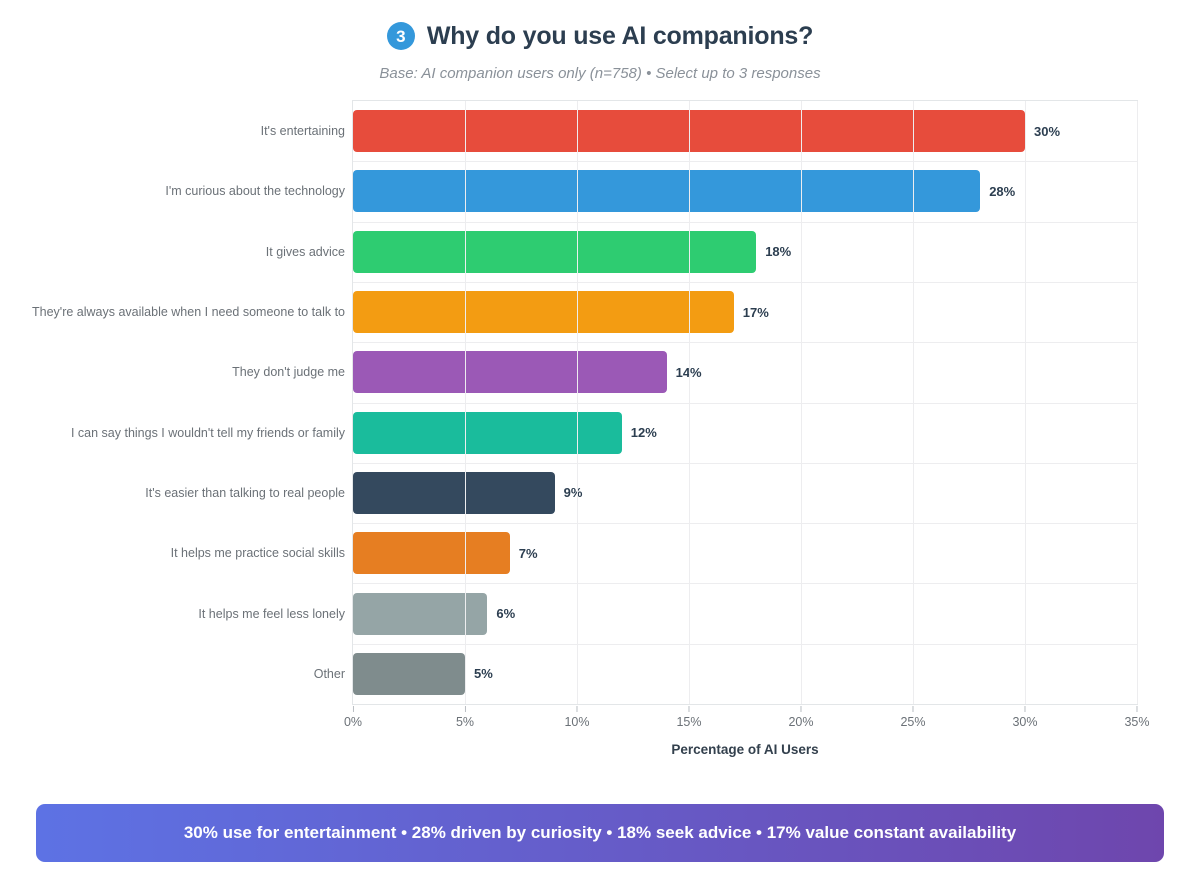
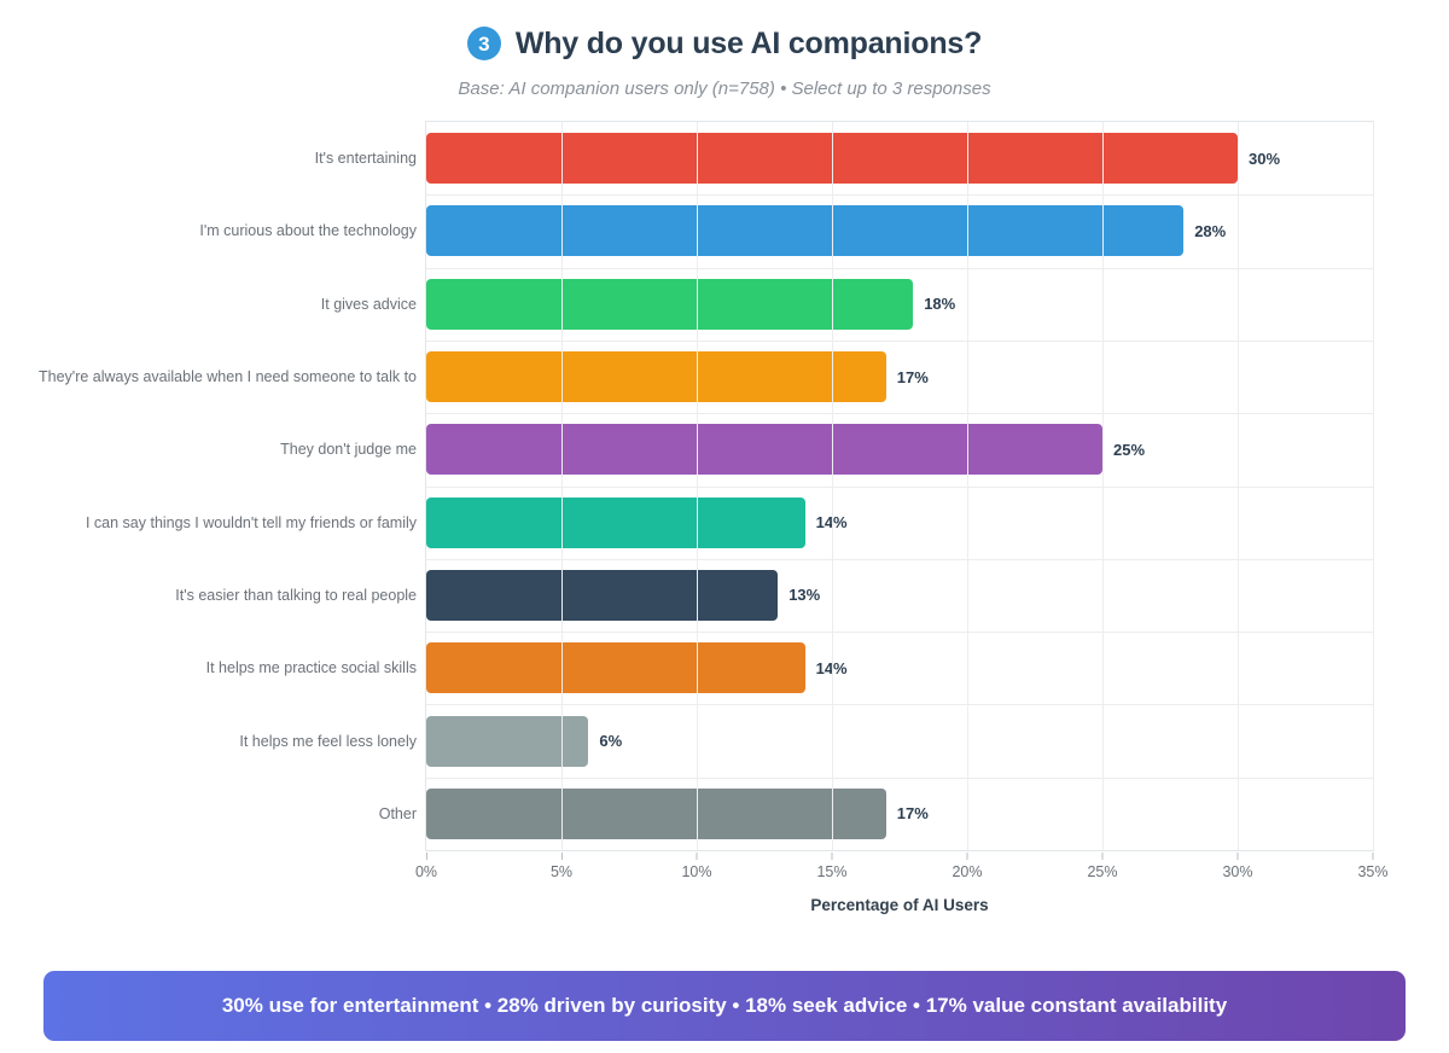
They don't judge me: 14% -> 25%
I can say things I wouldn't tell my friends or family: 12% -> 14%
It's easier than talking to real people: 9% -> 13%
It helps me practice social skills: 7% -> 14%
Other: 5% -> 17%
